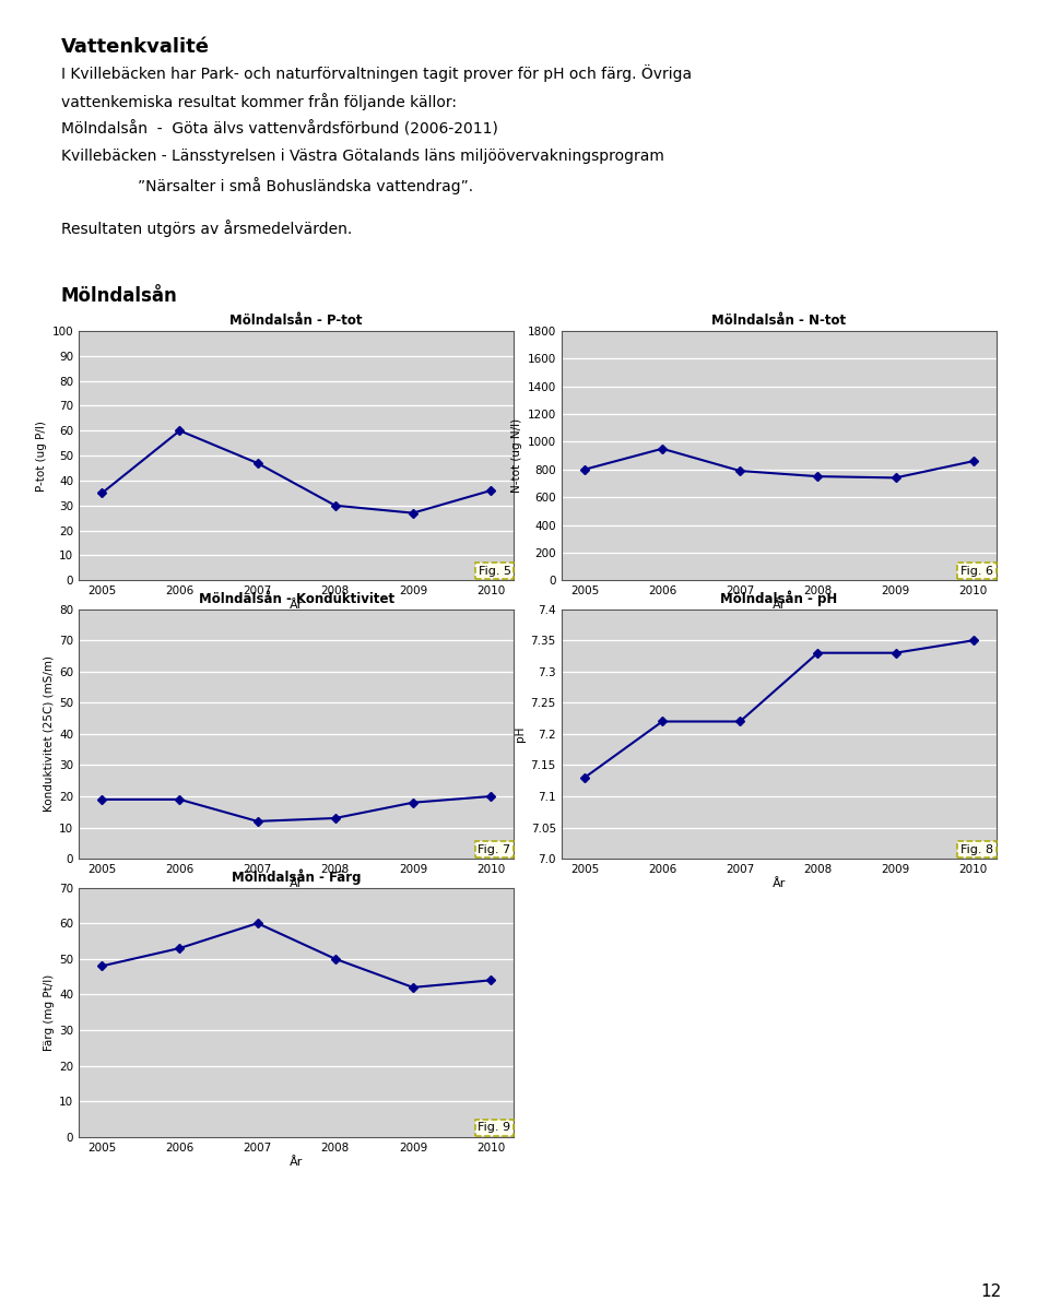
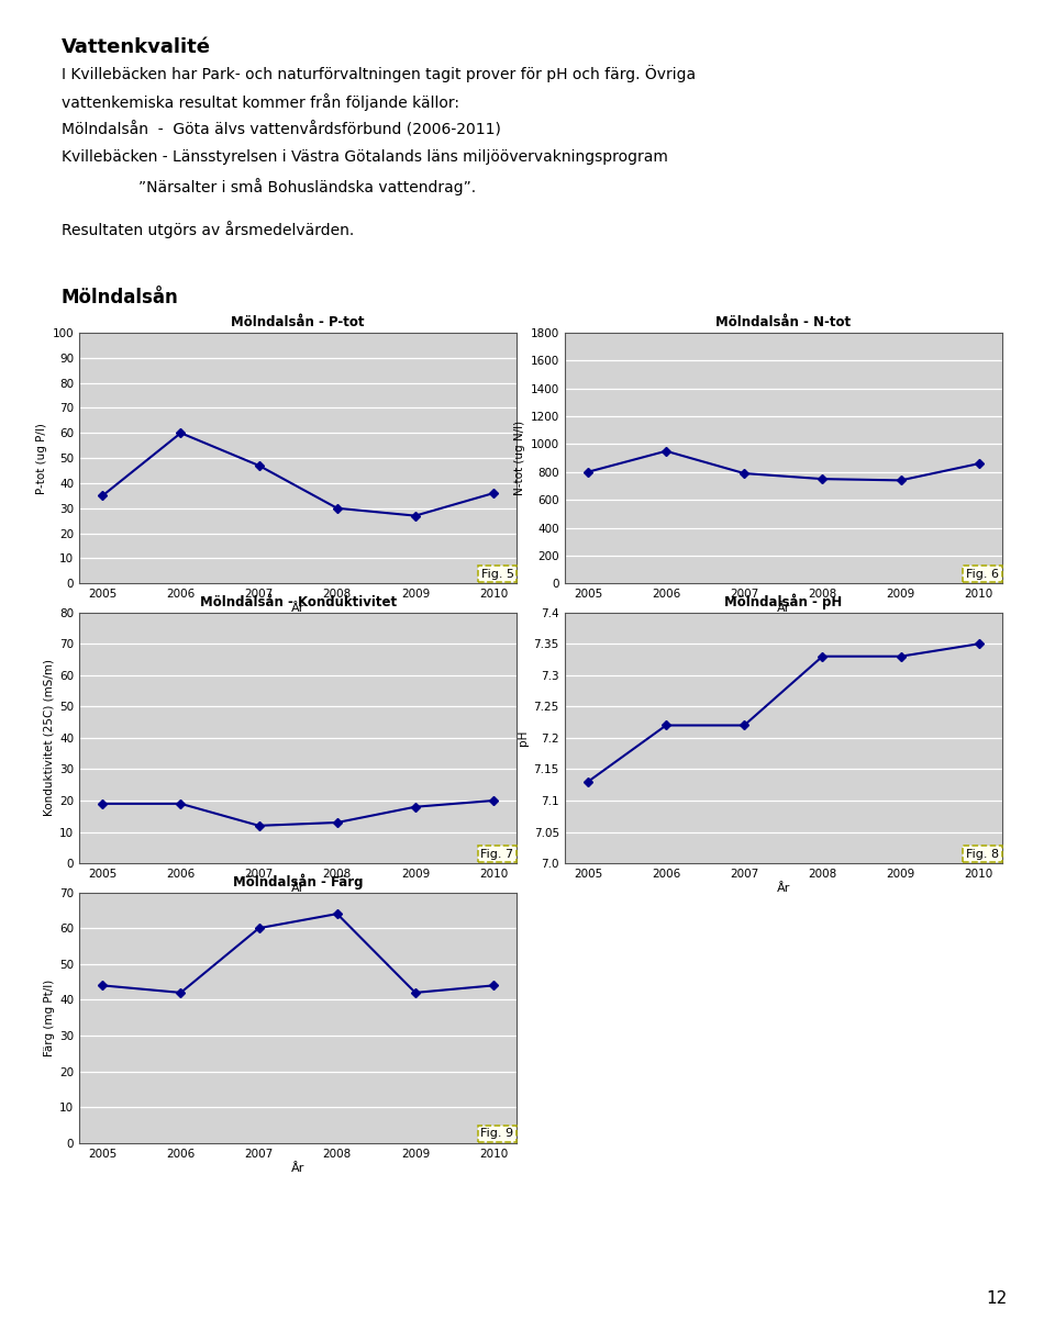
Mölndalsån - Färg/2005: 48 -> 44
Mölndalsån - Färg/2006: 53 -> 42
Mölndalsån - Färg/2008: 50 -> 64
